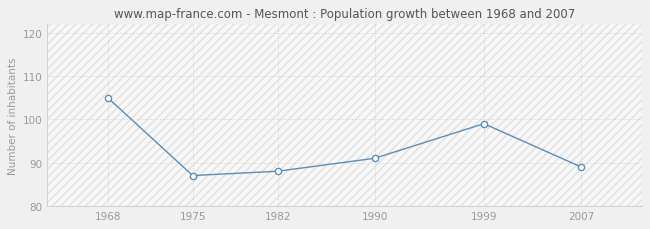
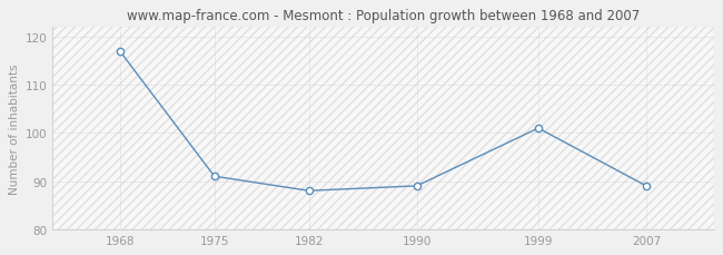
1968: 105 -> 117
1975: 87 -> 91
1990: 91 -> 89
1999: 99 -> 101
